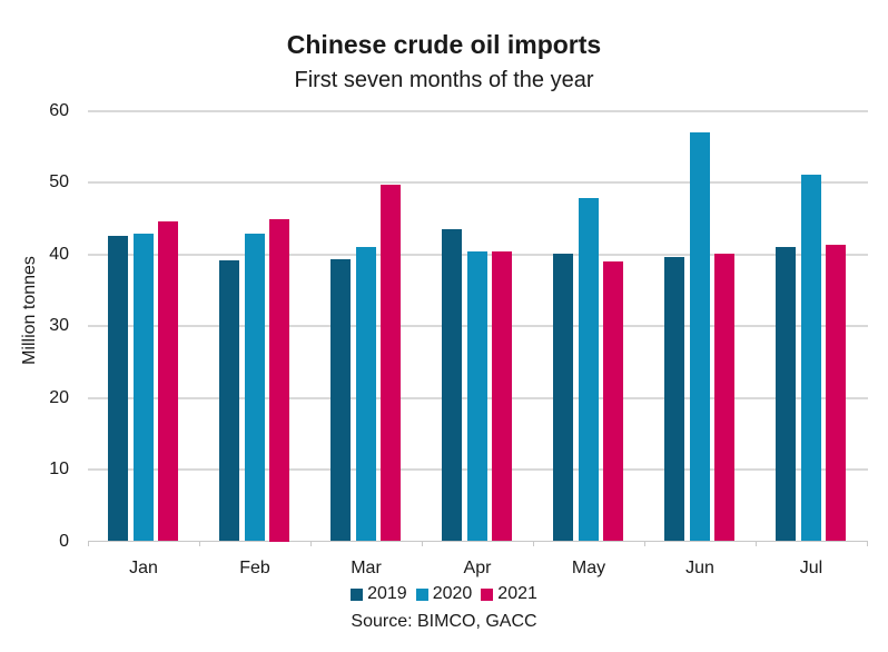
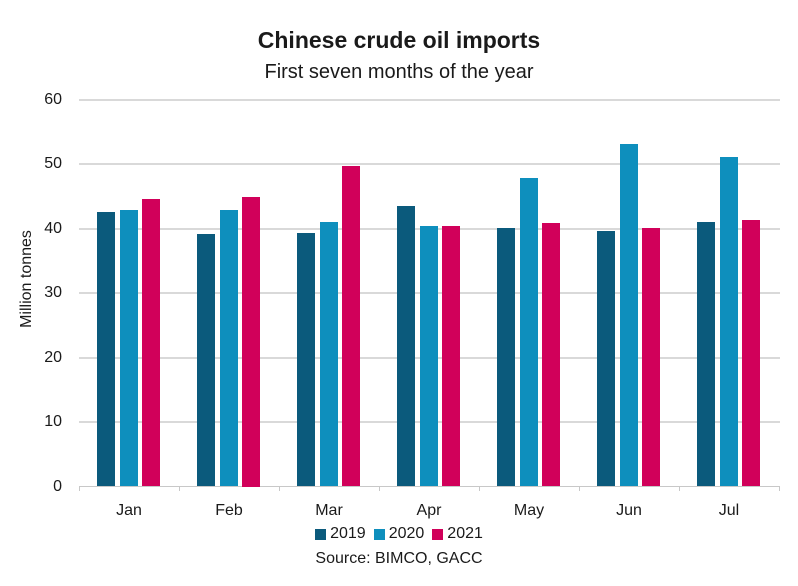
2021/May: 39 -> 41
2020/Jun: 57 -> 53
